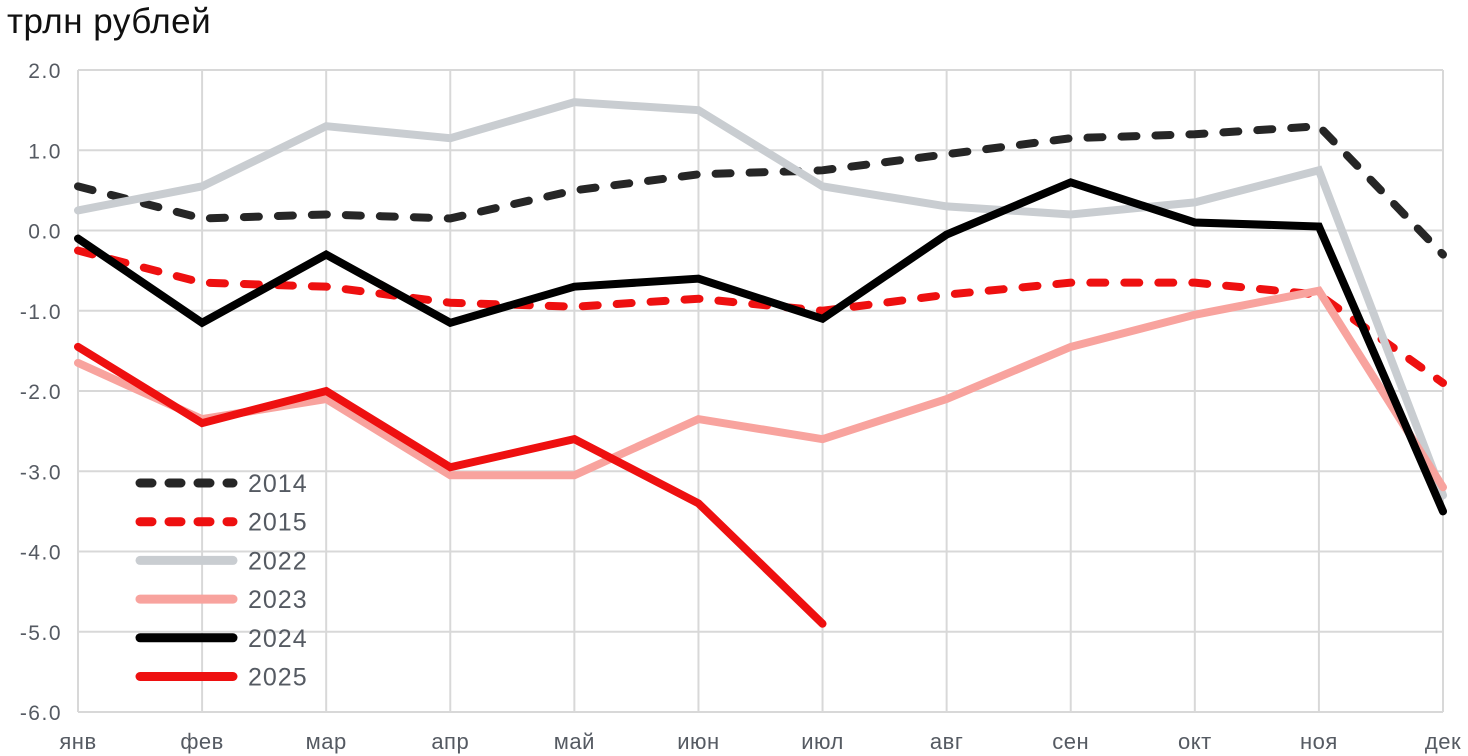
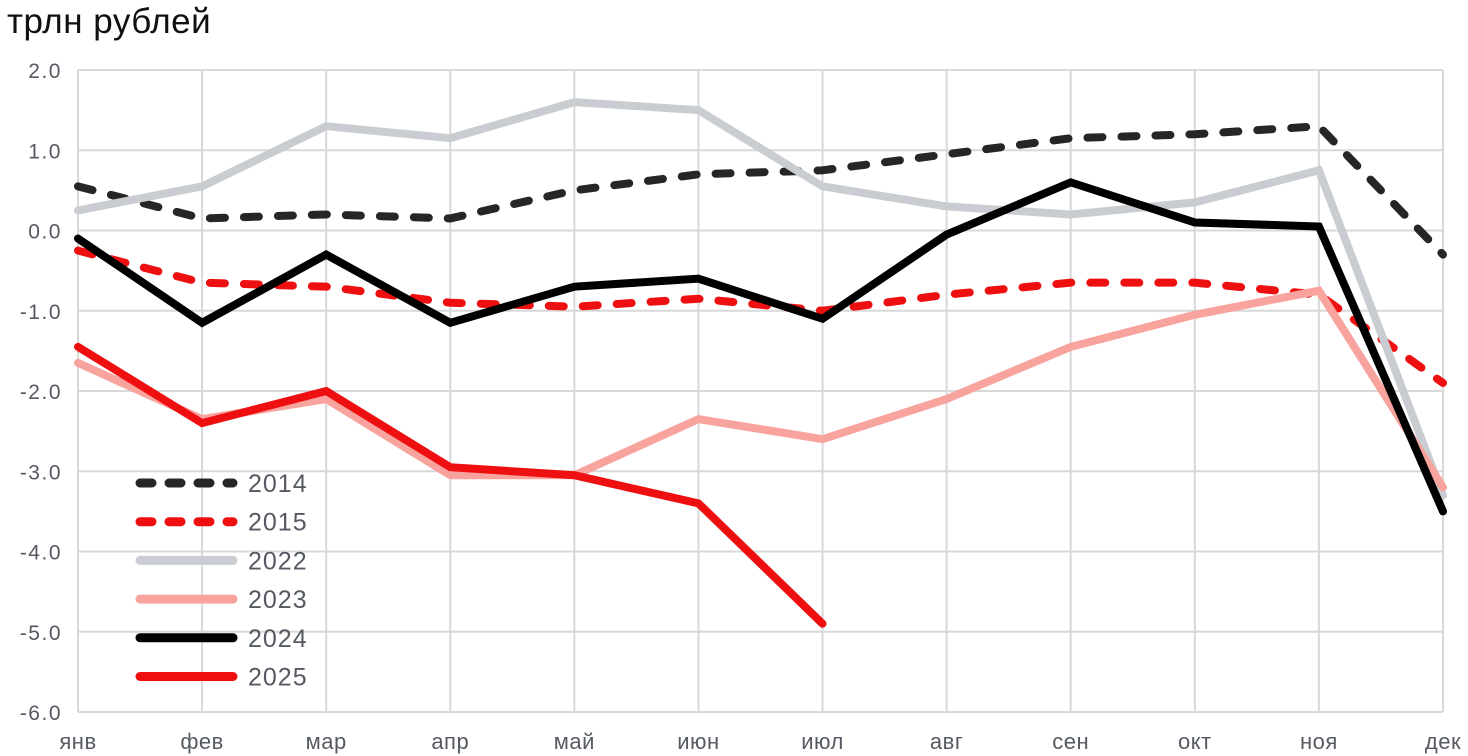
2025/май: -2.6 -> -3.0
